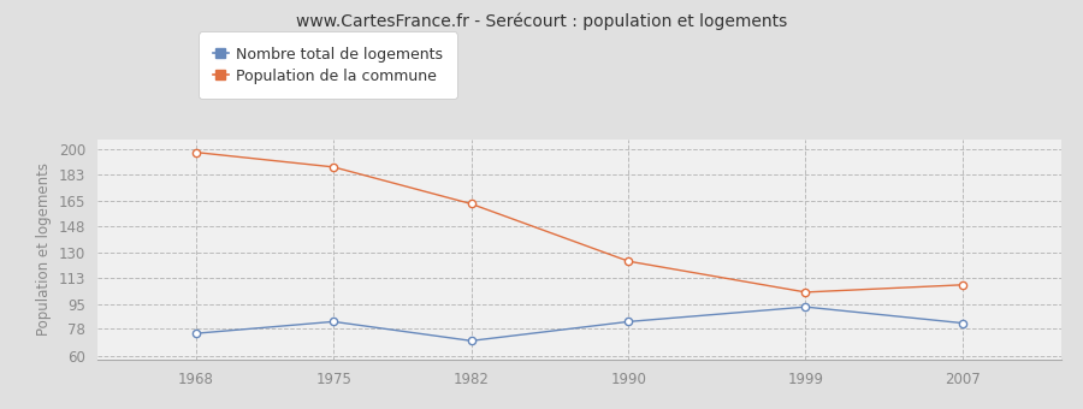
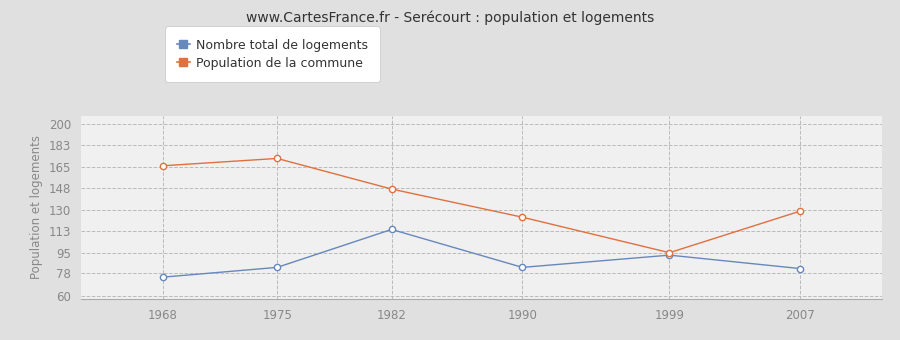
Population de la commune/1968: 198 -> 166
Population de la commune/1975: 188 -> 172
Nombre total de logements/1982: 70 -> 114
Population de la commune/1982: 163 -> 147
Population de la commune/1999: 103 -> 95
Population de la commune/2007: 108 -> 129
